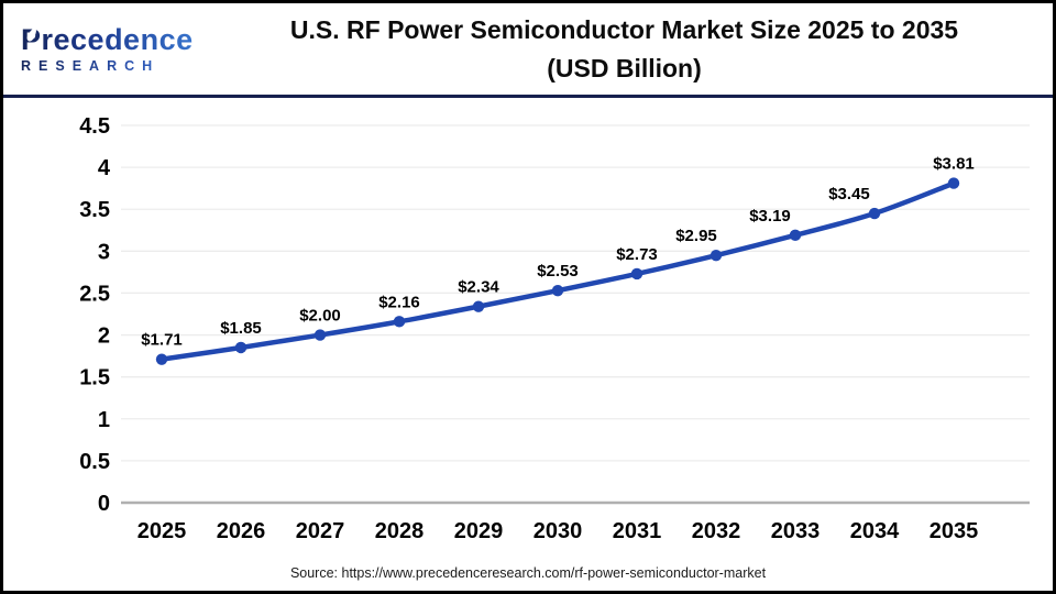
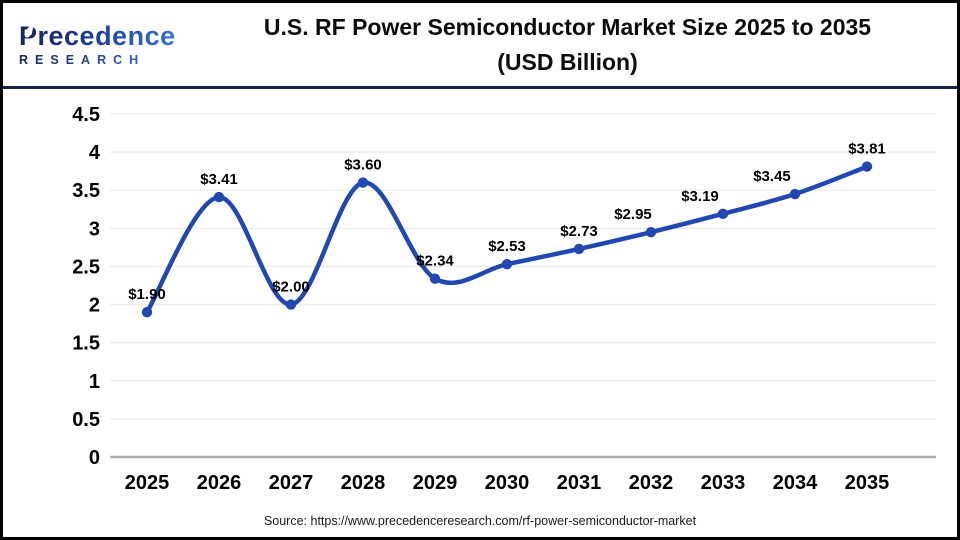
2025: $1.71 -> $1.90
2026: $1.85 -> $3.41
2028: $2.16 -> $3.60
